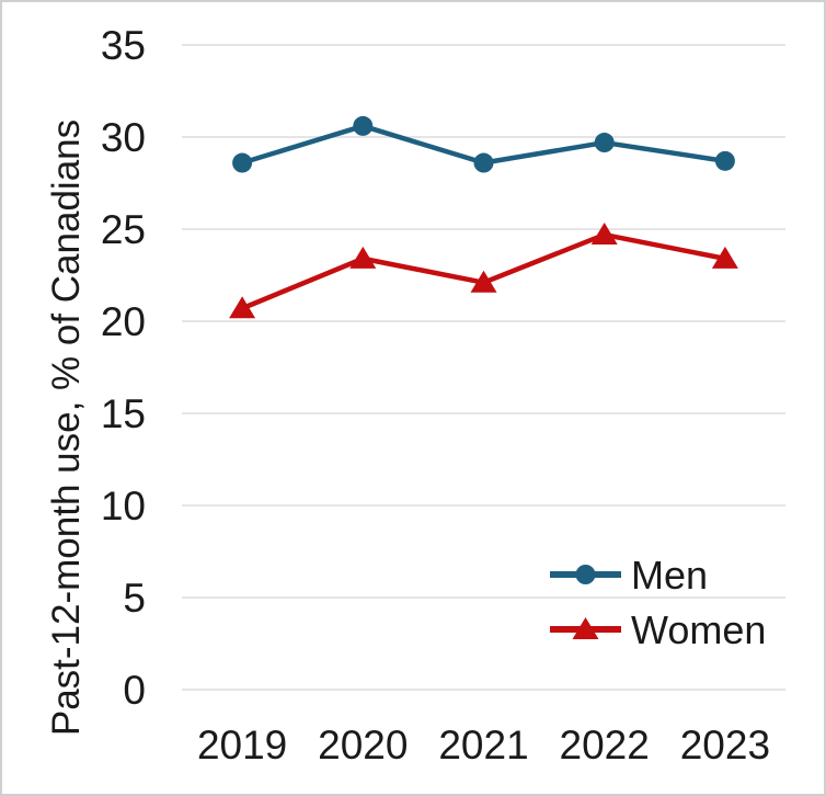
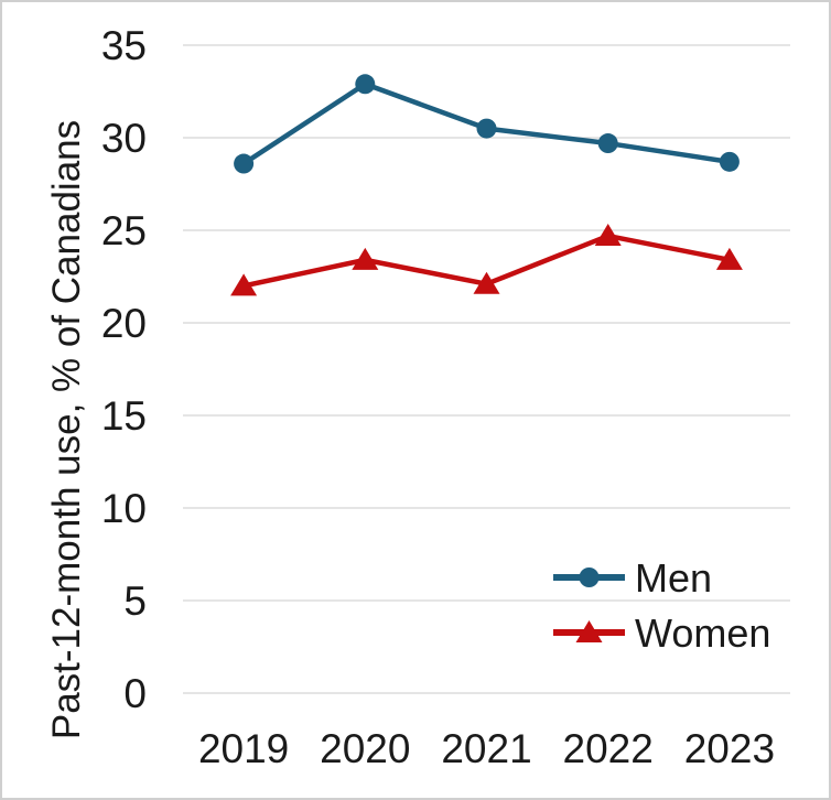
Women/2019: 20.7 -> 22.0
Men/2020: 30.6 -> 32.9
Men/2021: 28.6 -> 30.5
